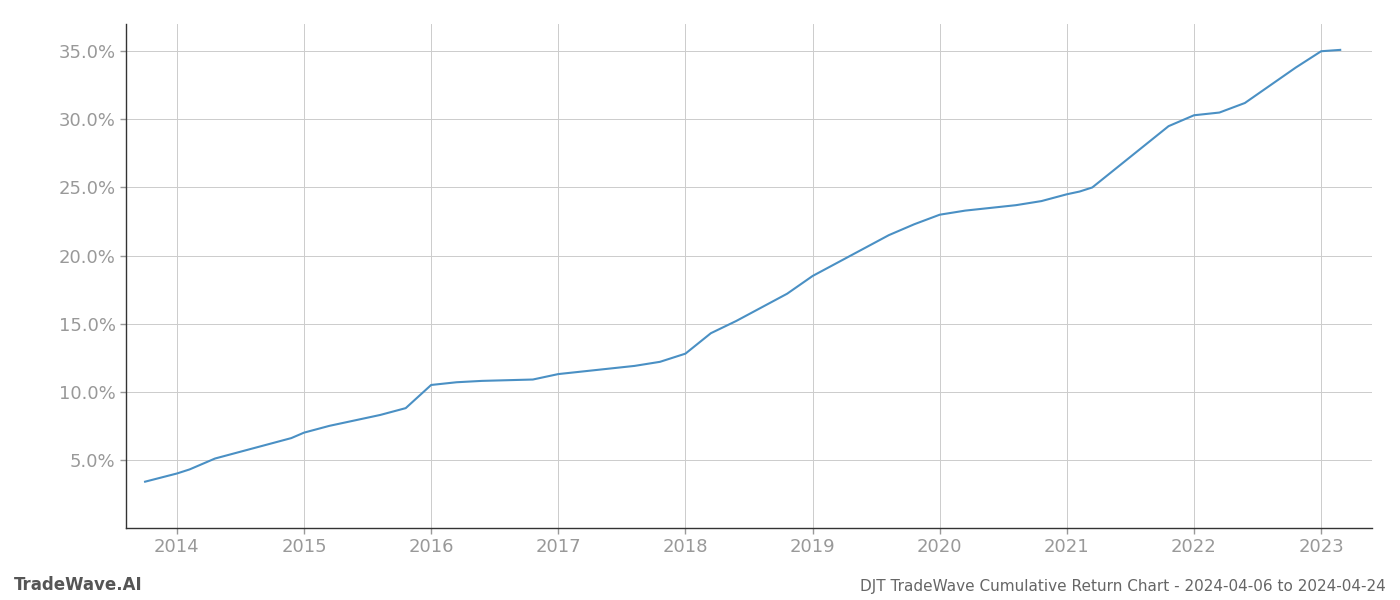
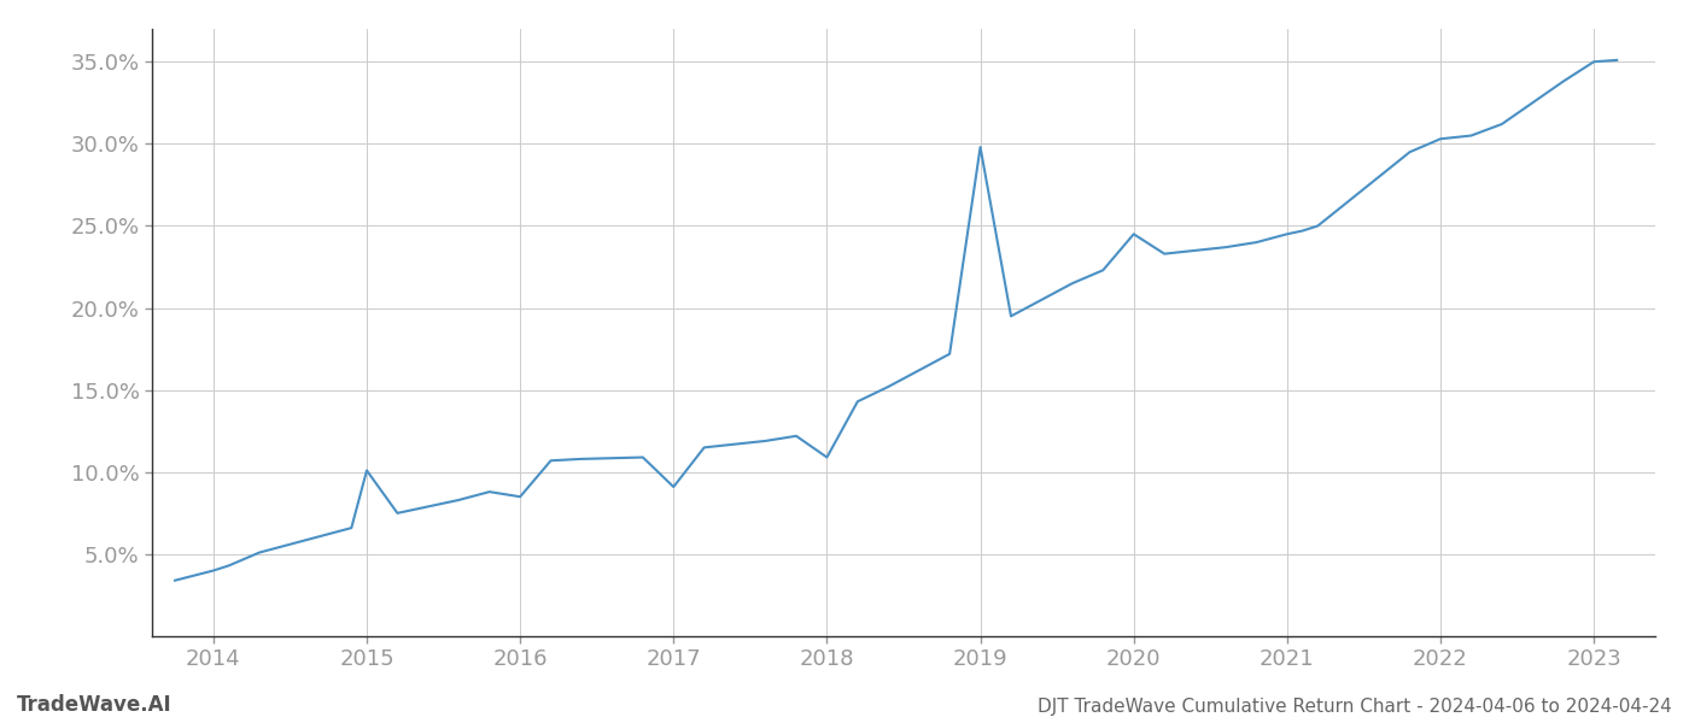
2015: 7.0% -> 10.1%
2016: 10.5% -> 8.5%
2017: 11.3% -> 9.1%
2018: 12.8% -> 10.9%
2019: 18.5% -> 29.8%
2020: 23.0% -> 24.5%
